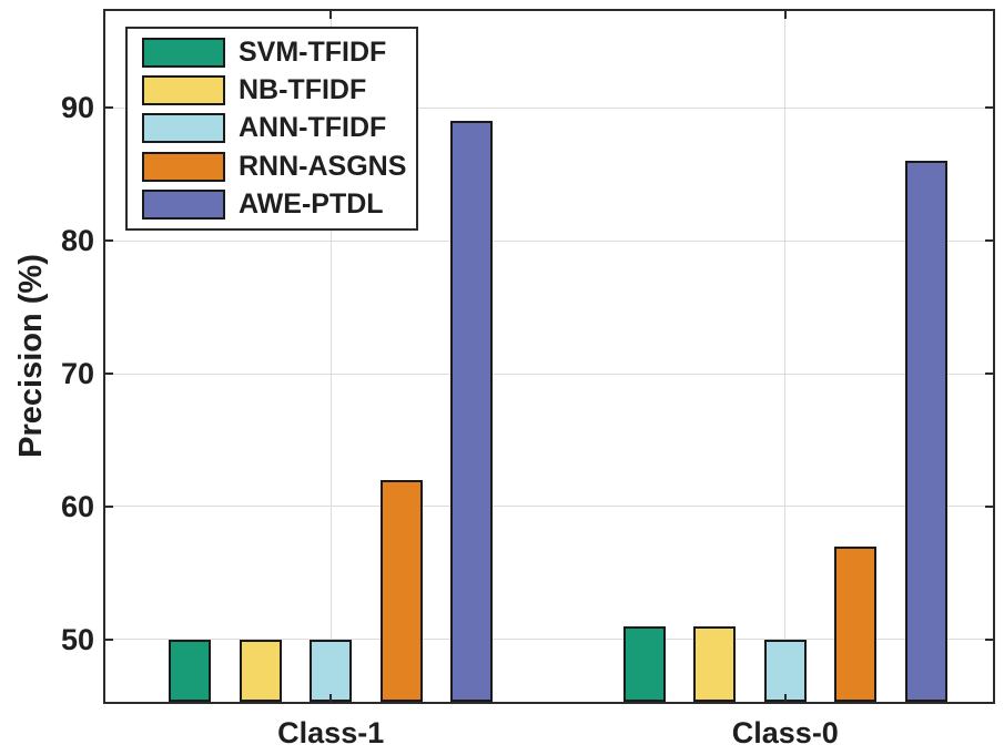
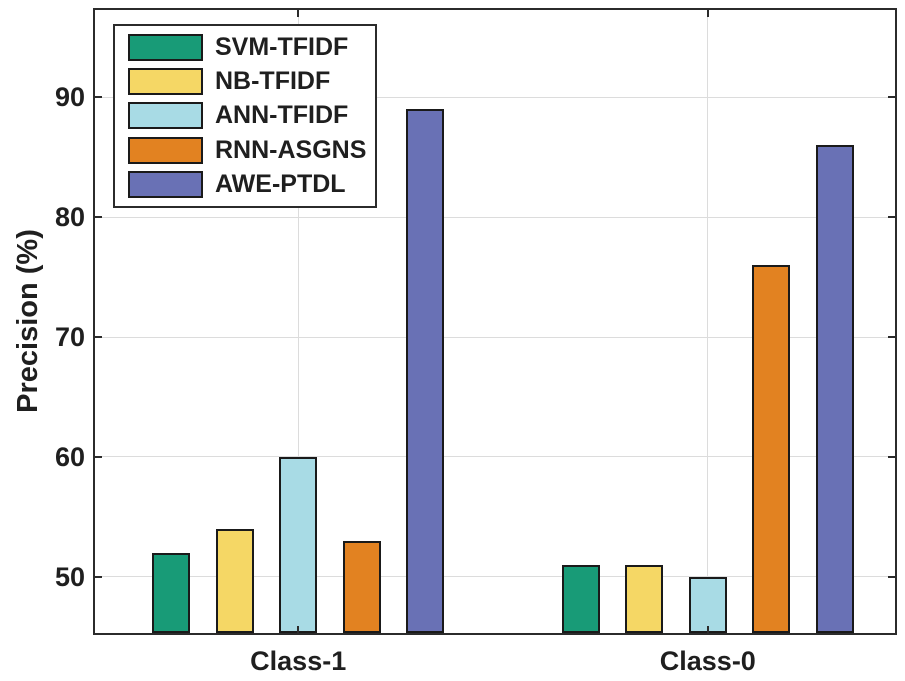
SVM-TFIDF/Class-1: 50 -> 52
NB-TFIDF/Class-1: 50 -> 54
ANN-TFIDF/Class-1: 50 -> 60
RNN-ASGNS/Class-1: 62 -> 53
RNN-ASGNS/Class-0: 57 -> 76
